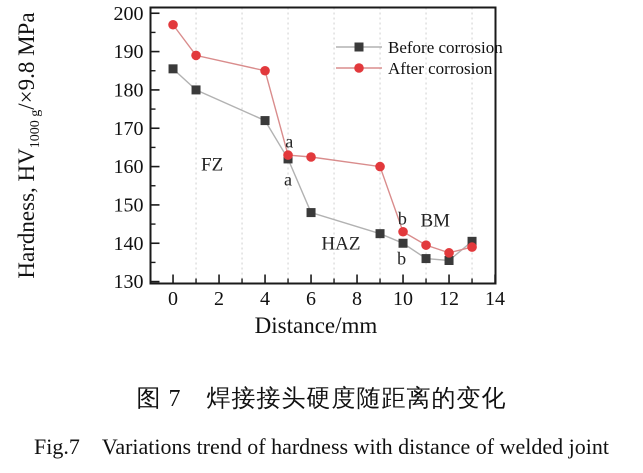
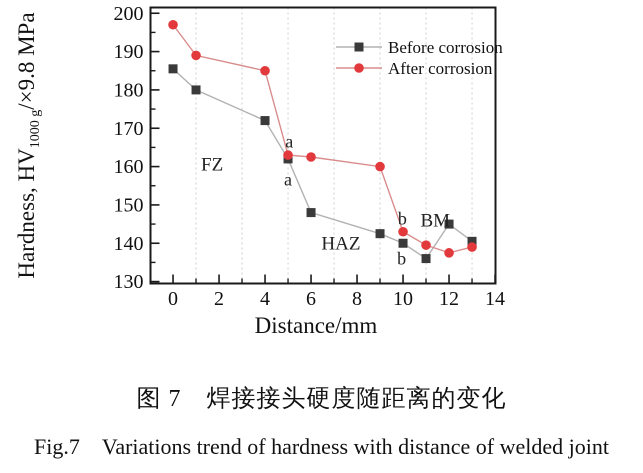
Before corrosion/12: 136 -> 145
